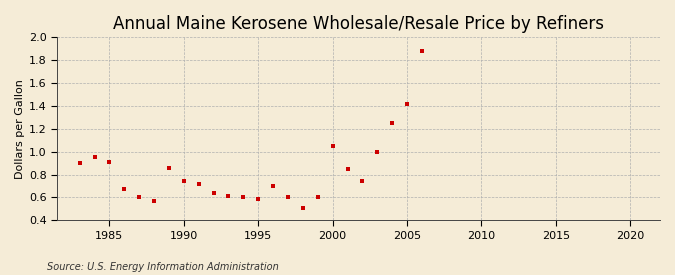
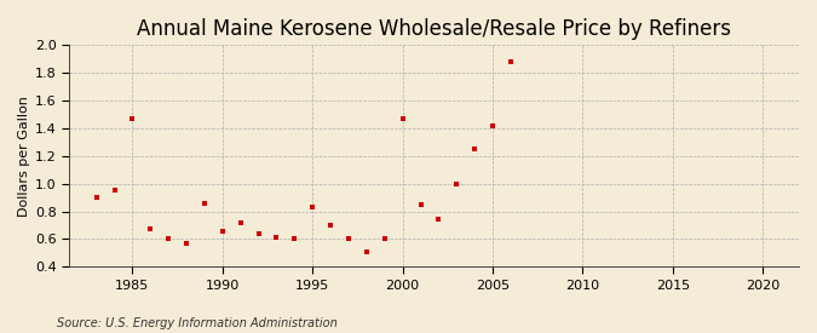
1985: 0.91 -> 1.47
1990: 0.74 -> 0.66
1995: 0.59 -> 0.83
2000: 1.05 -> 1.47
